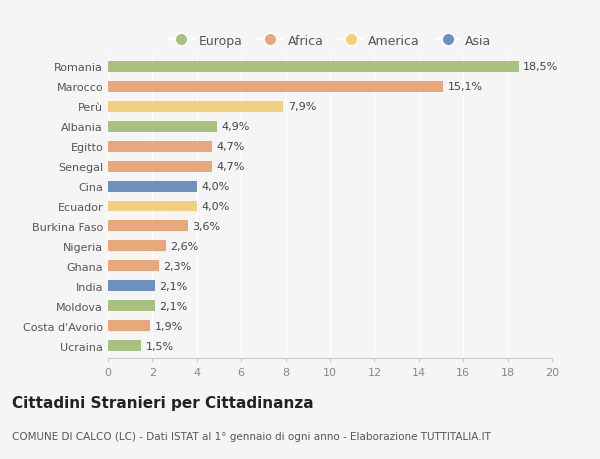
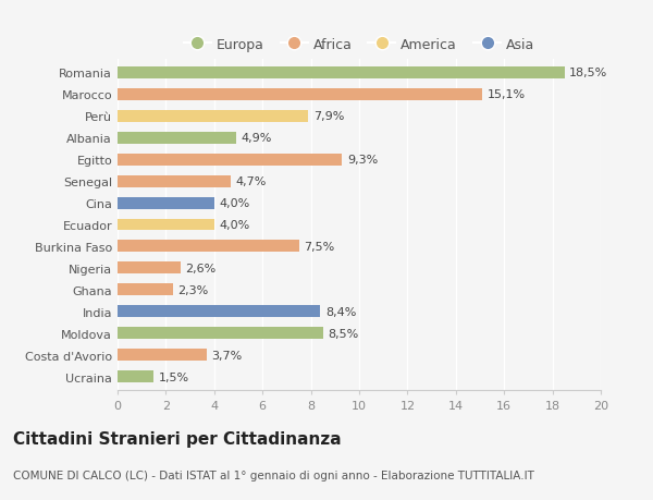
Egitto: 4,7% -> 9,3%
Burkina Faso: 3,6% -> 7,5%
India: 2,1% -> 8,4%
Moldova: 2,1% -> 8,5%
Costa d'Avorio: 1,9% -> 3,7%
